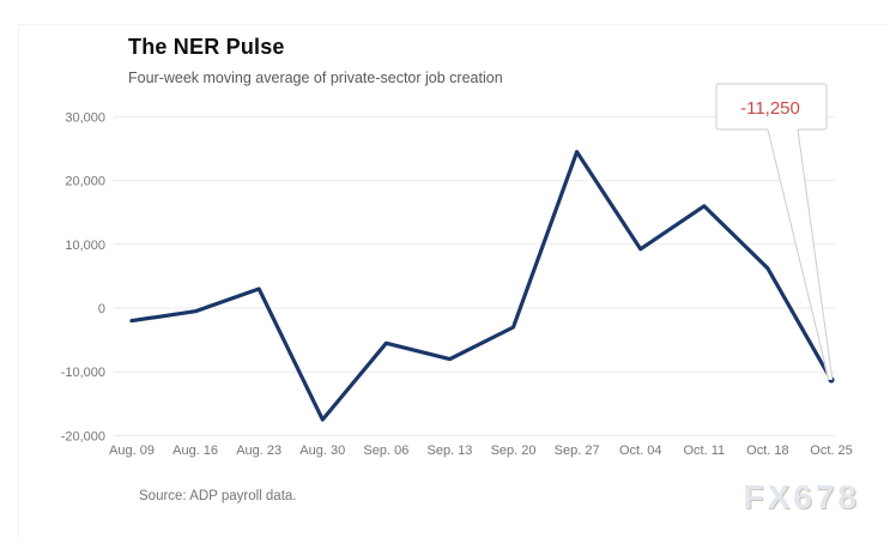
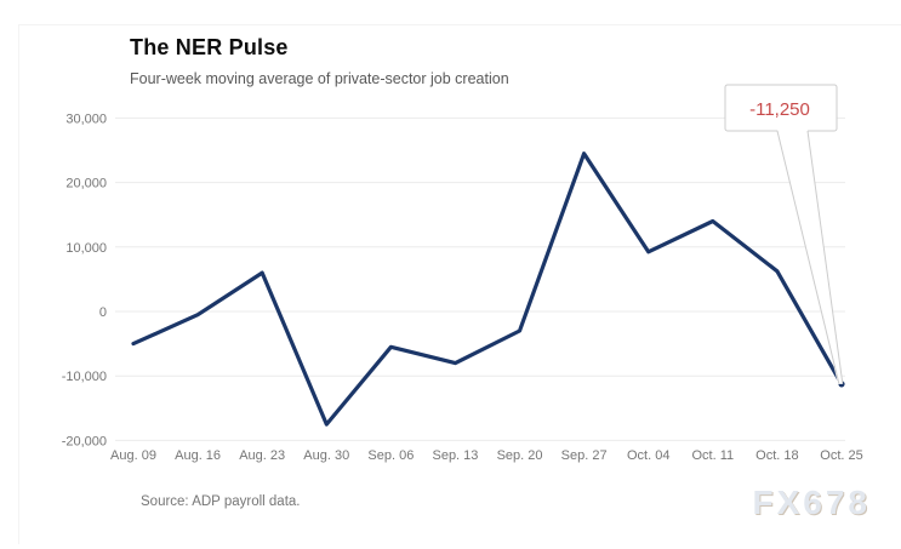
Aug. 09: -2000 -> -5000
Aug. 23: 3000 -> 6000
Oct. 11: 16000 -> 14000
